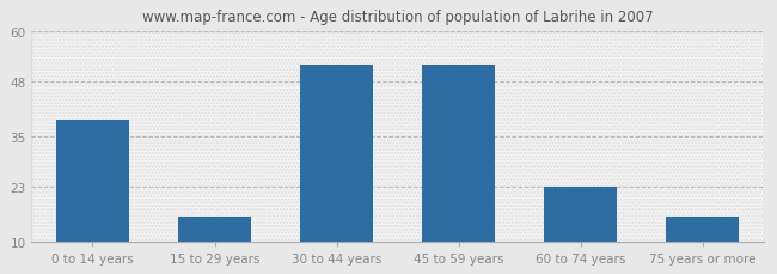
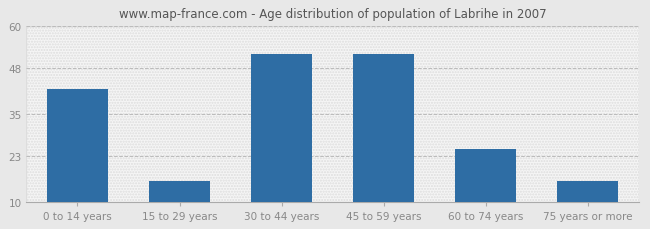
0 to 14 years: 39 -> 42
60 to 74 years: 23 -> 25
